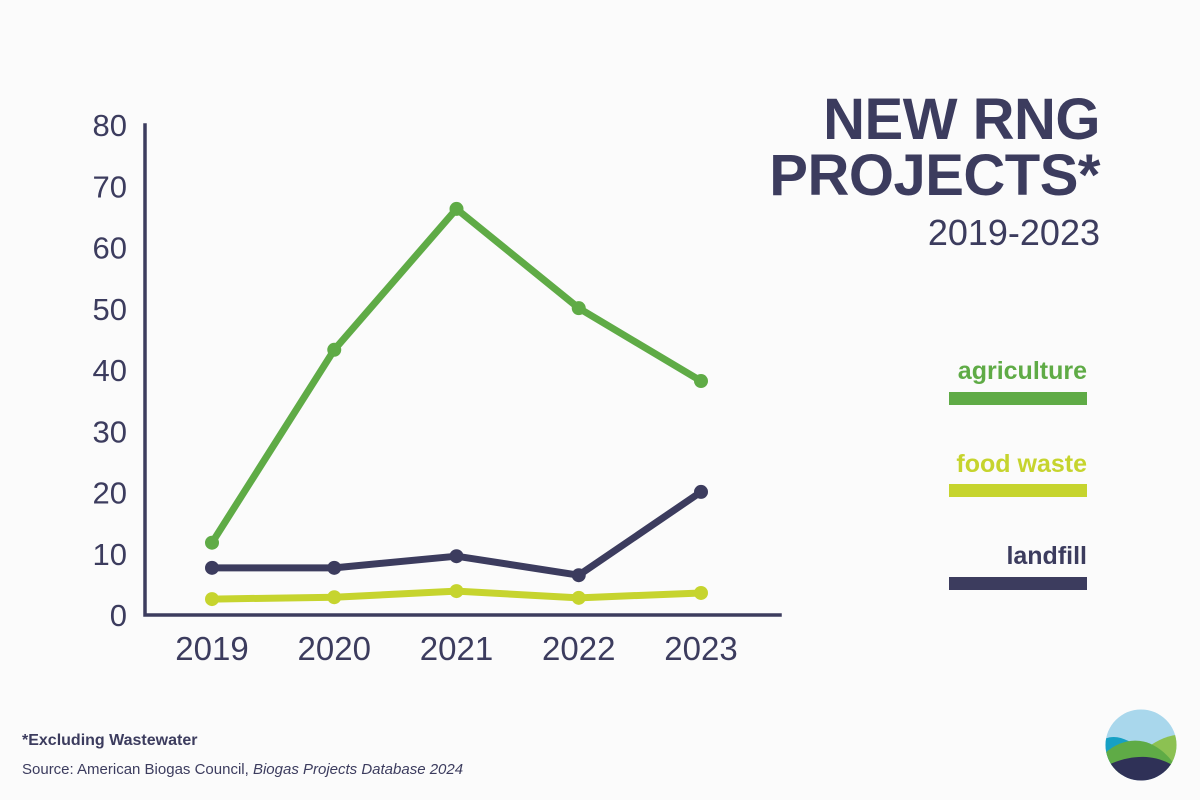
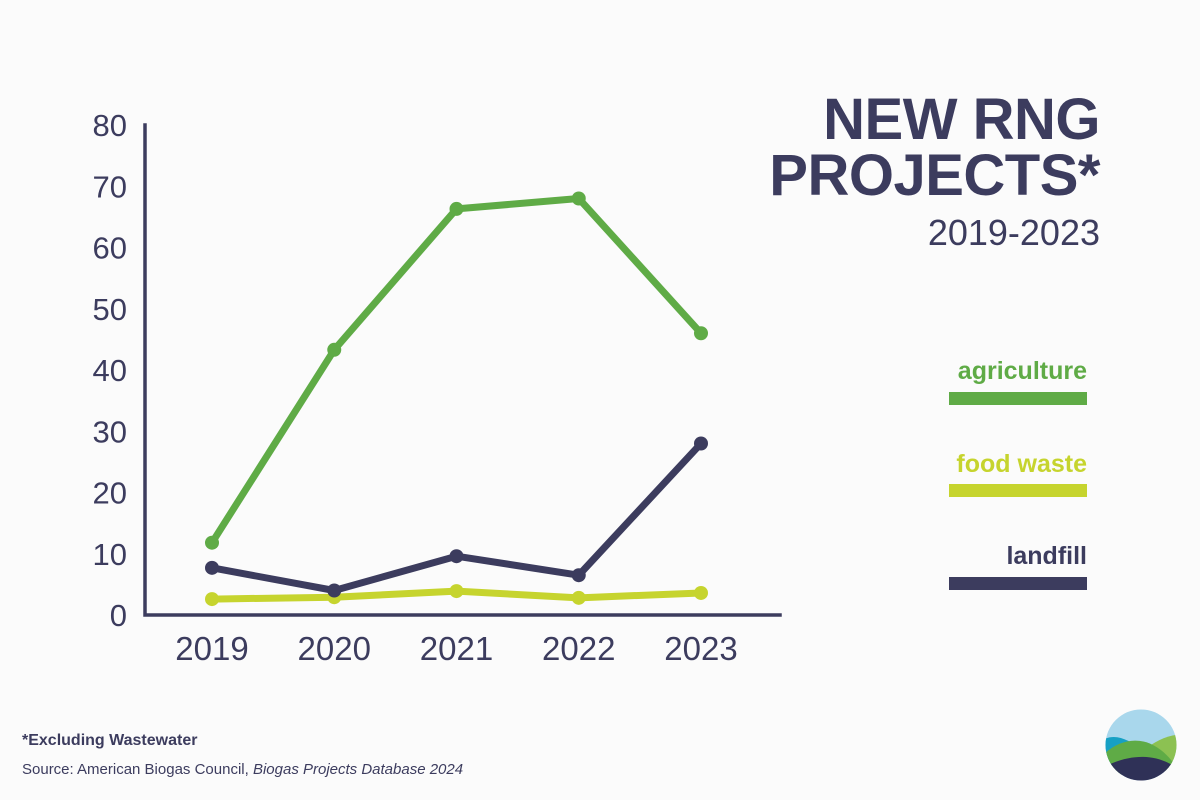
landfill/2020: 8 -> 4
agriculture/2022: 50 -> 68
agriculture/2023: 38 -> 46
landfill/2023: 20 -> 28
